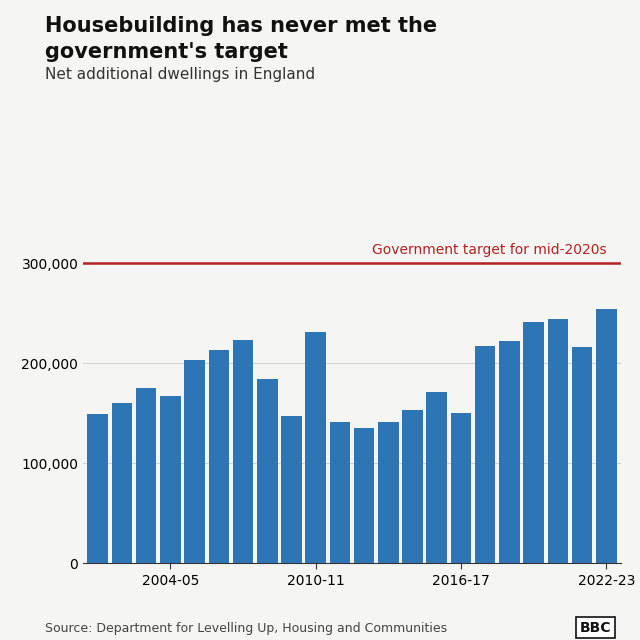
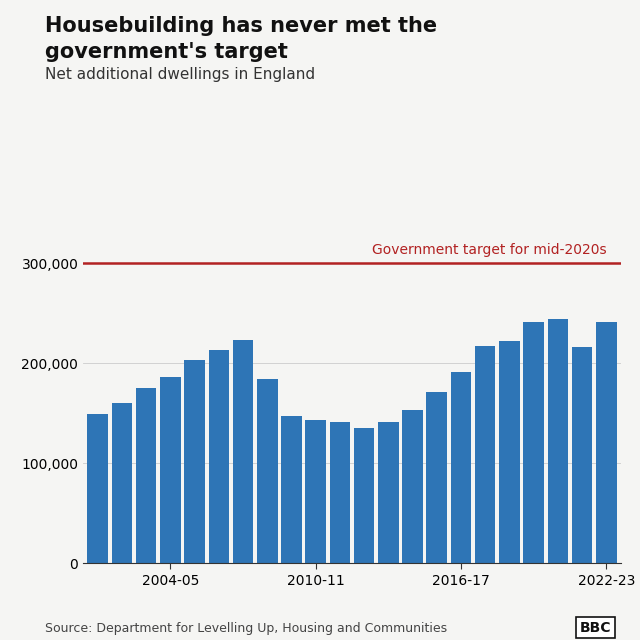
2004-05: 167,000 -> 186,000
2010-11: 231,000 -> 143,000
2016-17: 150,000 -> 191,000
2022-23: 254,000 -> 241,000
